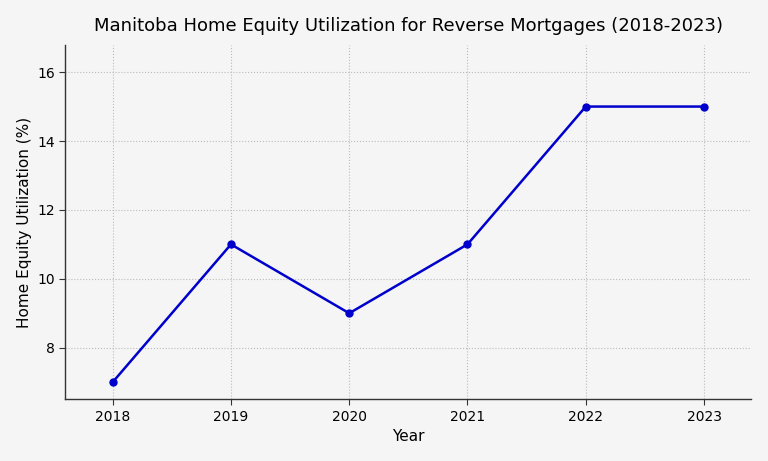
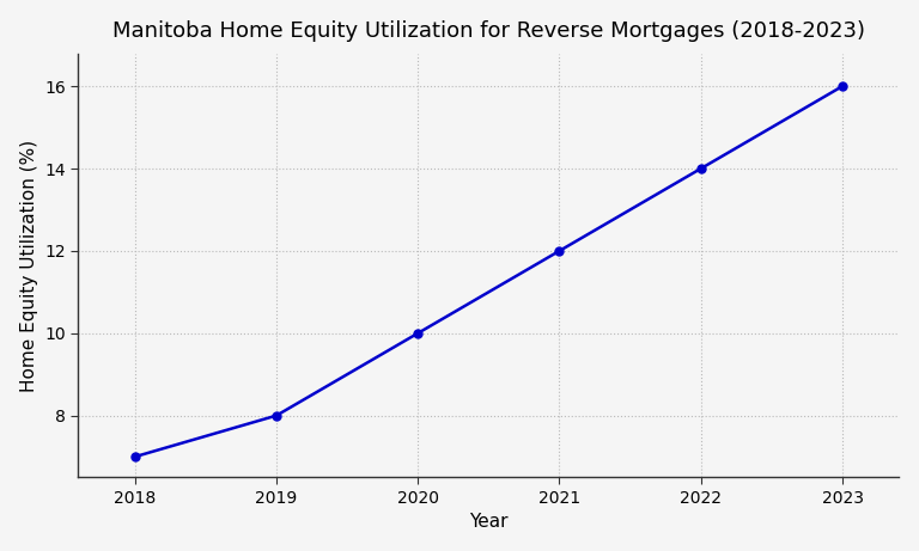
2019: 11 -> 8
2020: 9 -> 10
2021: 11 -> 12
2022: 15 -> 14
2023: 15 -> 16
